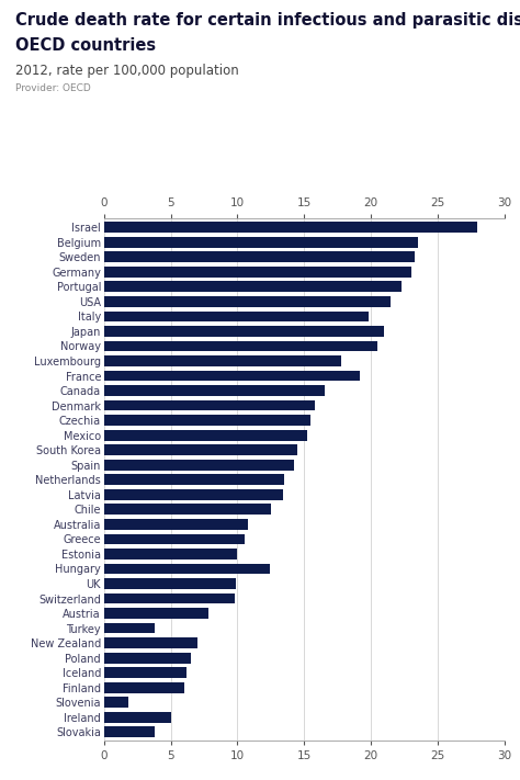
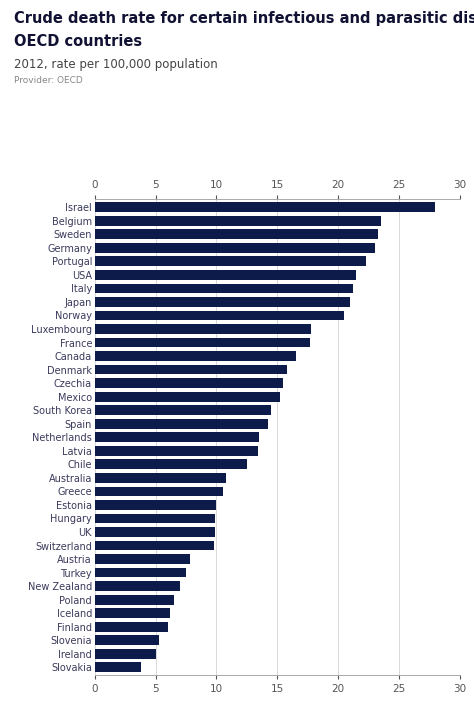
Italy: 19.8 -> 21.2
France: 19.2 -> 17.7
Hungary: 12.4 -> 9.9
Turkey: 3.8 -> 7.5
Slovenia: 1.8 -> 5.3
